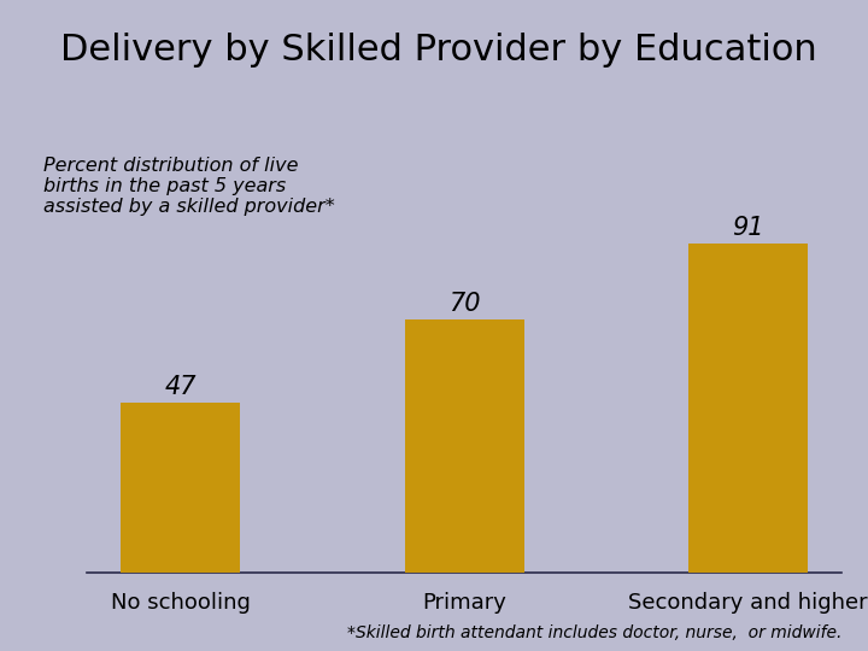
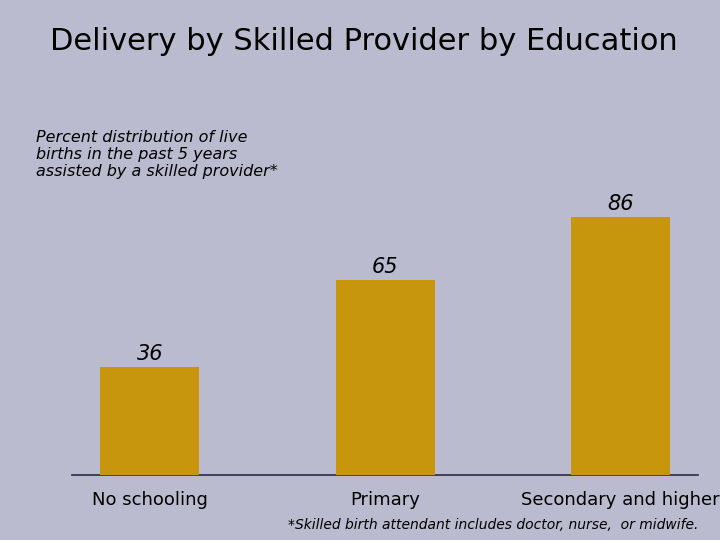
No schooling: 47 -> 36
Primary: 70 -> 65
Secondary and higher: 91 -> 86
